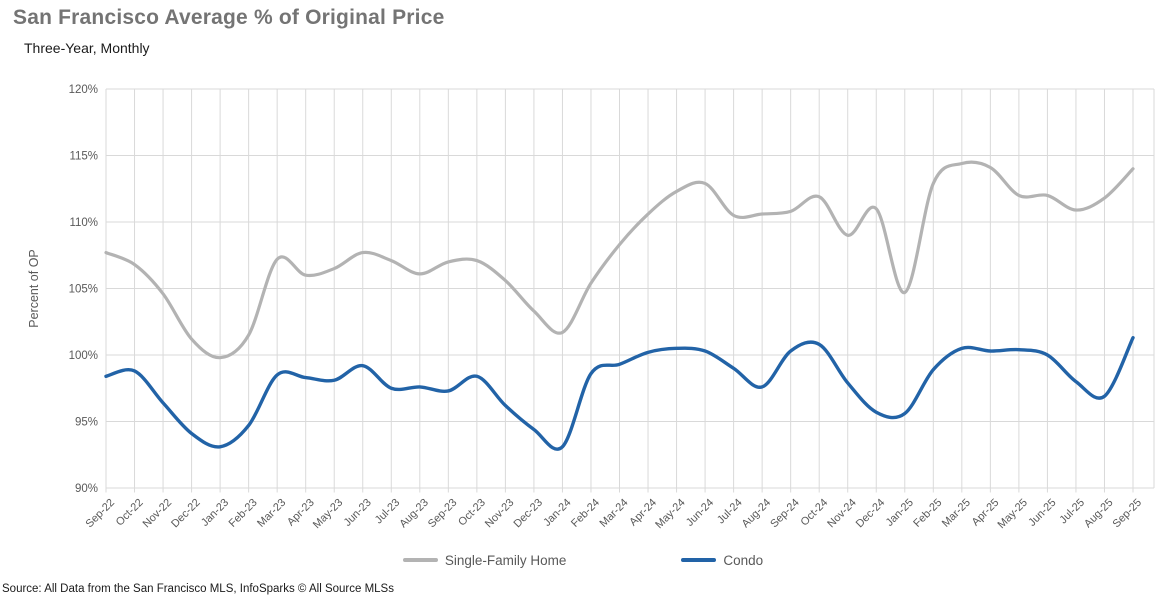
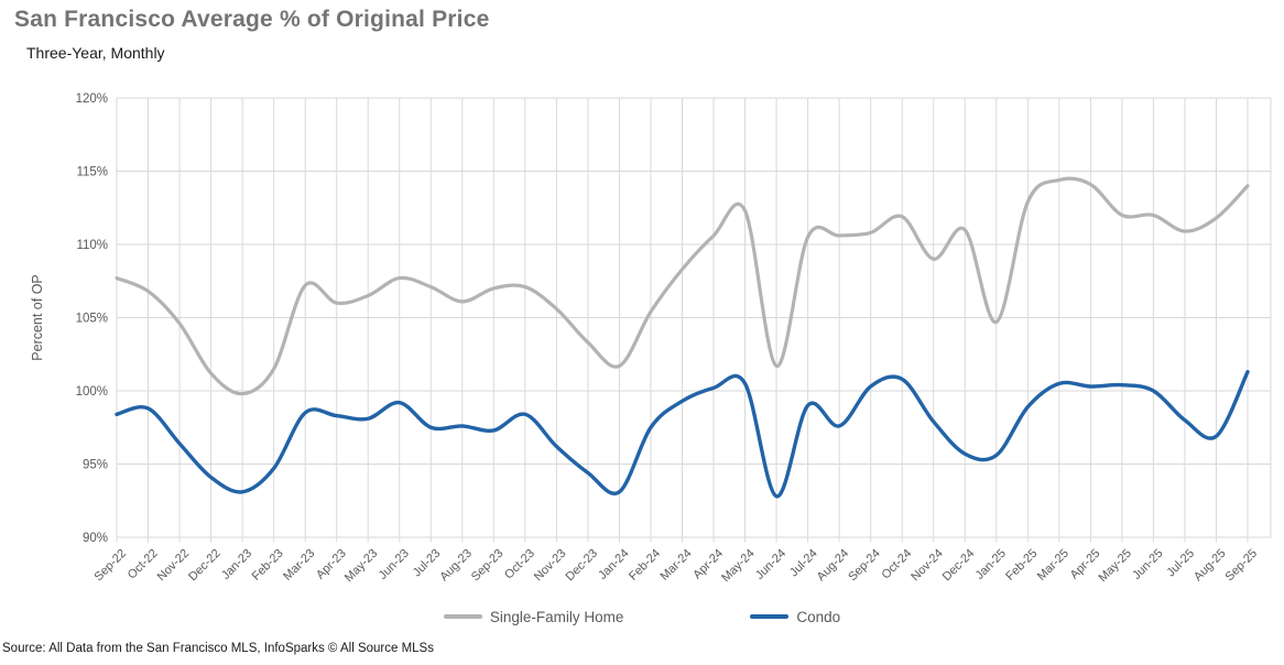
Condo/Feb-24: 98.6% -> 97.5%
Single-Family Home/Jun-24: 112.9% -> 101.7%
Condo/Jun-24: 100.3% -> 92.8%
